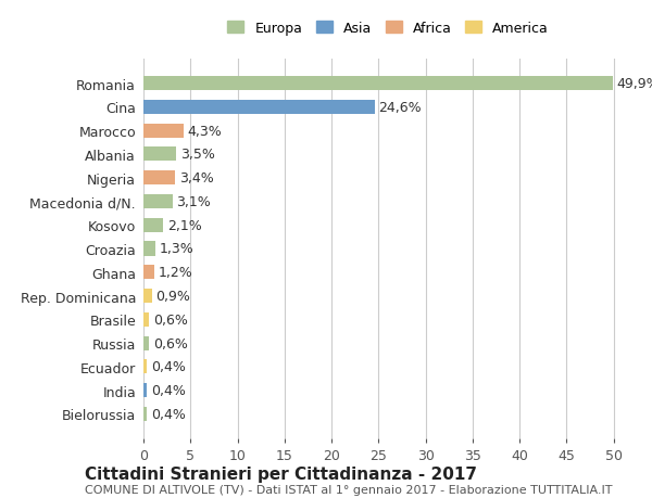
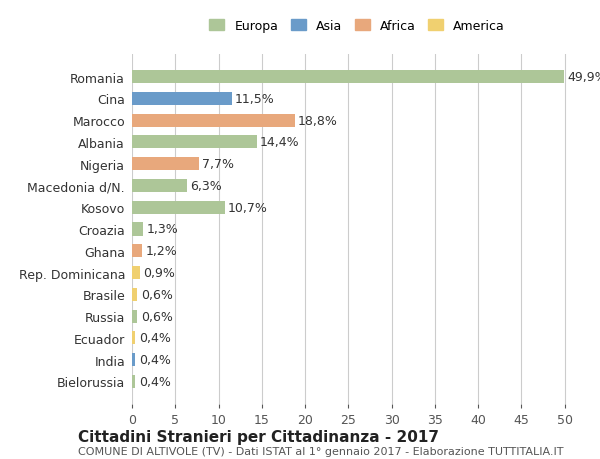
Cina: 24,6% -> 11,5%
Marocco: 4,3% -> 18,8%
Albania: 3,5% -> 14,4%
Nigeria: 3,4% -> 7,7%
Macedonia d/N.: 3,1% -> 6,3%
Kosovo: 2,1% -> 10,7%
